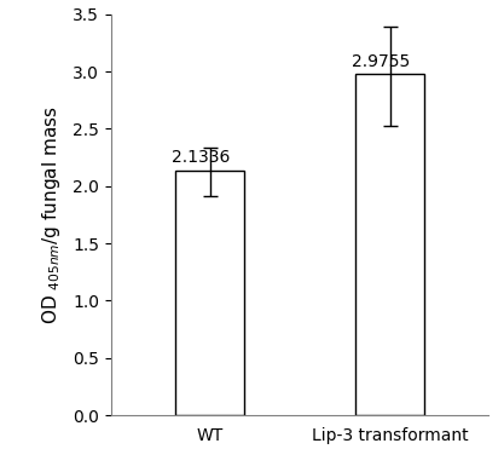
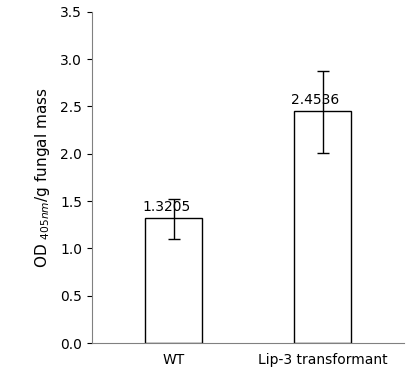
WT: 2.1336 -> 1.3205
Lip-3 transformant: 2.9755 -> 2.4536
